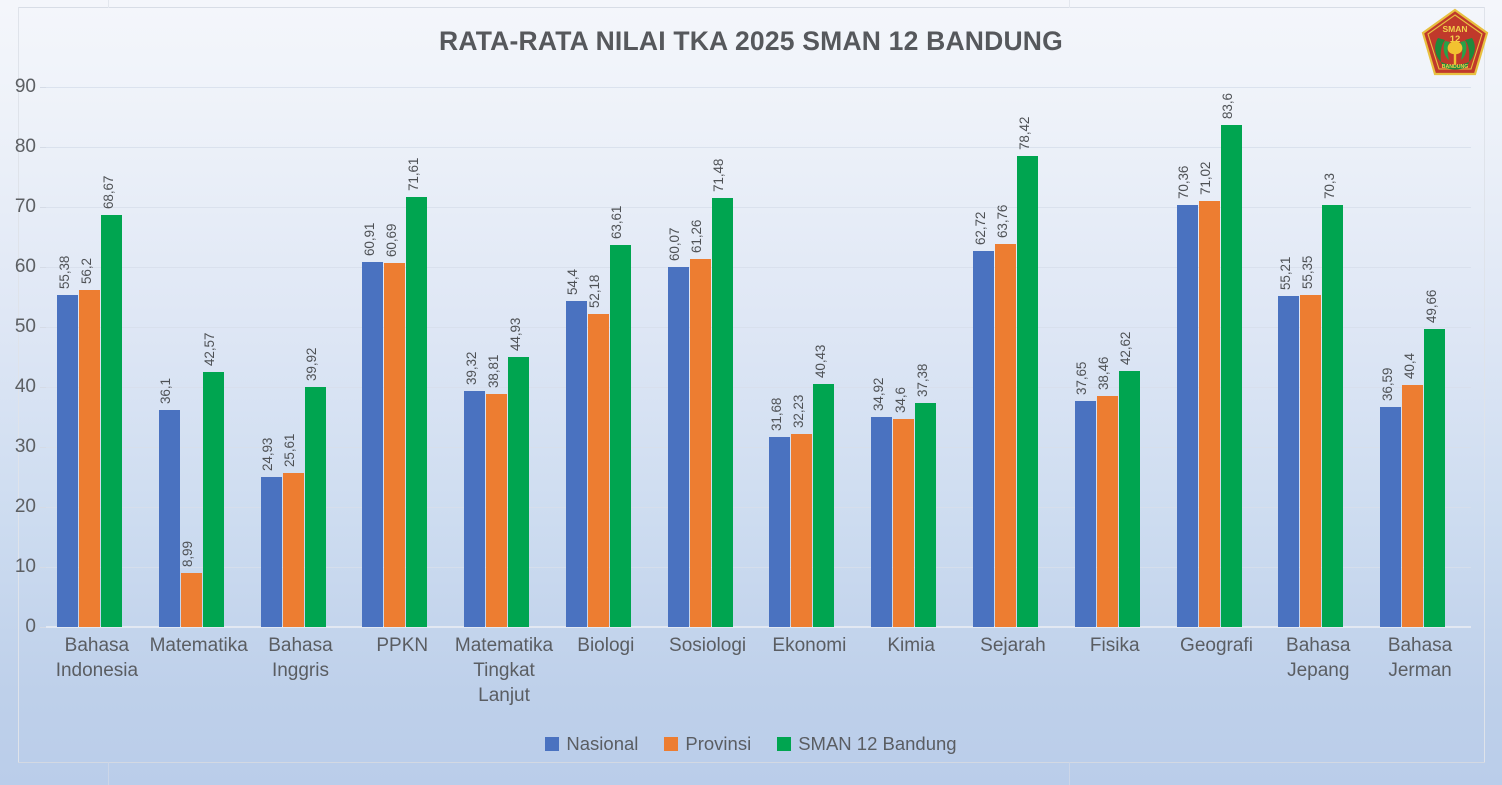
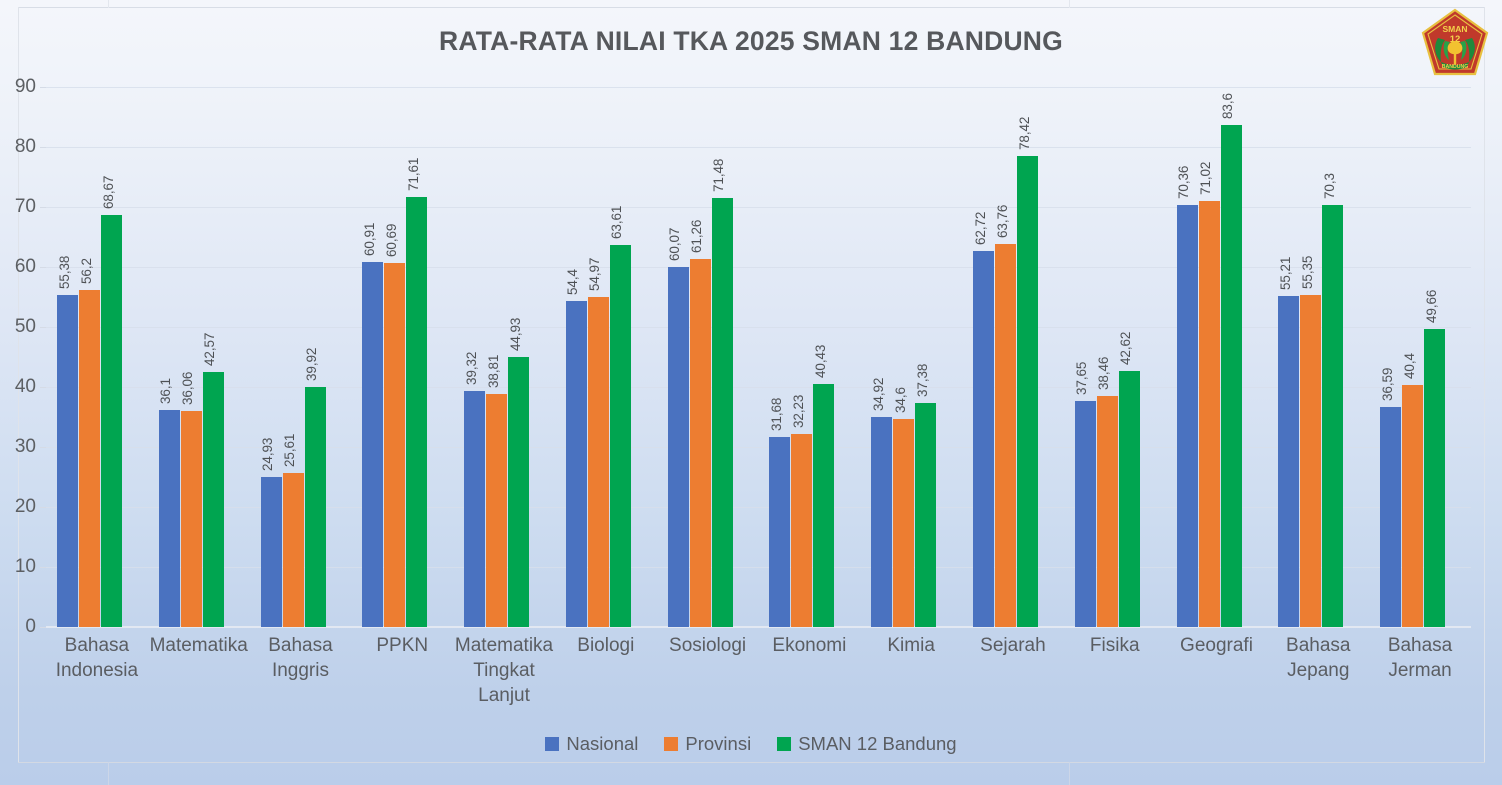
Provinsi/Matematika: 8,99 -> 36,06
Provinsi/Biologi: 52,18 -> 54,97
